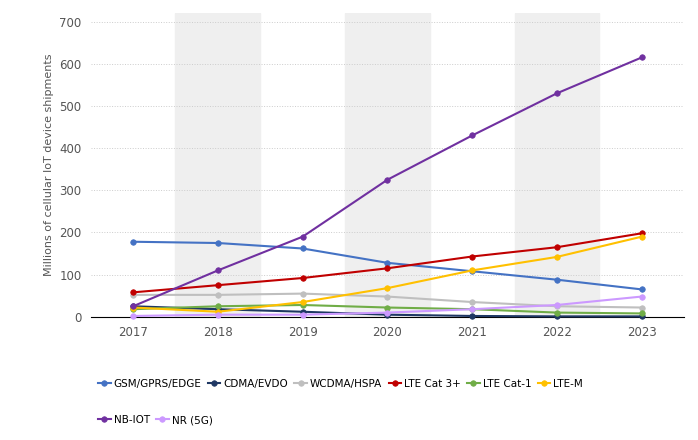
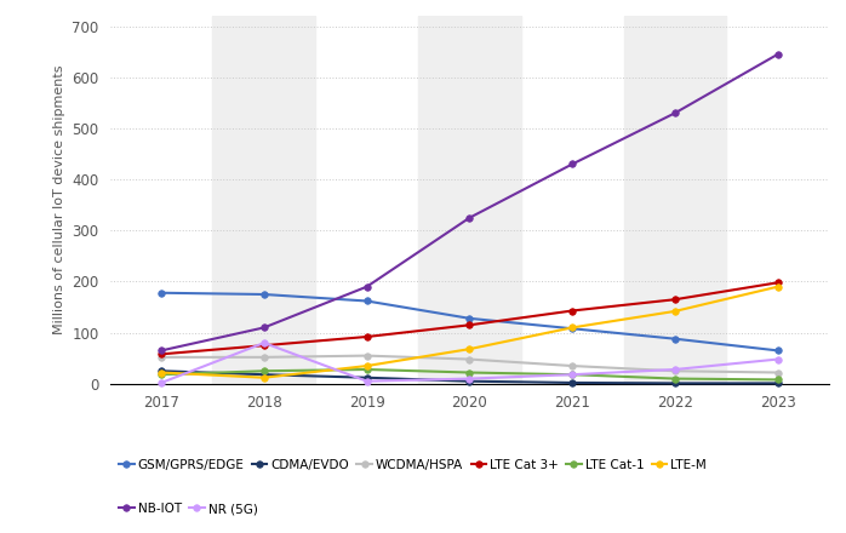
NB-IOT/2017: 25 -> 65
NR (5G)/2018: 5 -> 80
NB-IOT/2023: 615 -> 645
